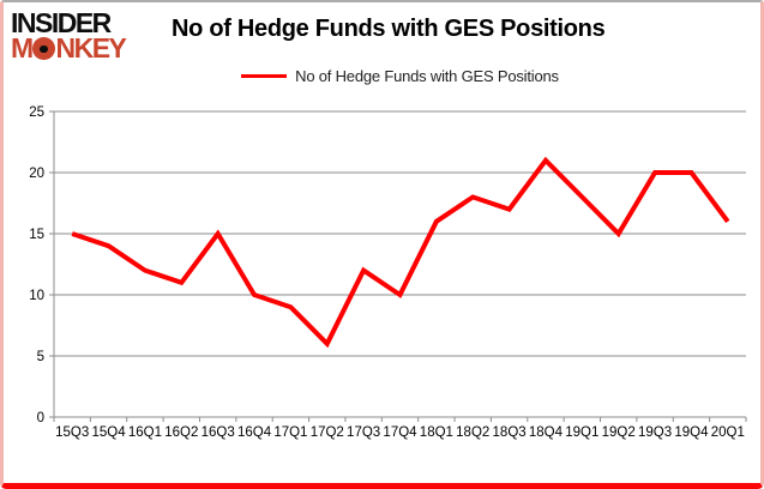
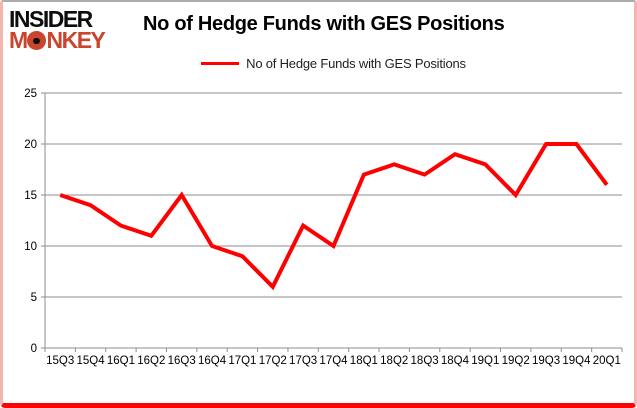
18Q1: 16 -> 17
18Q4: 21 -> 19
